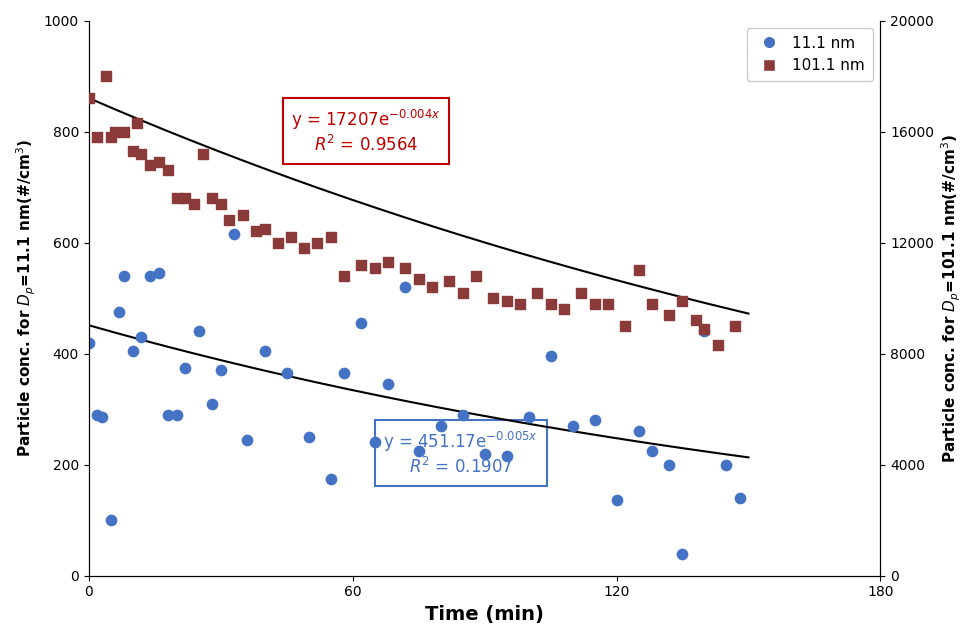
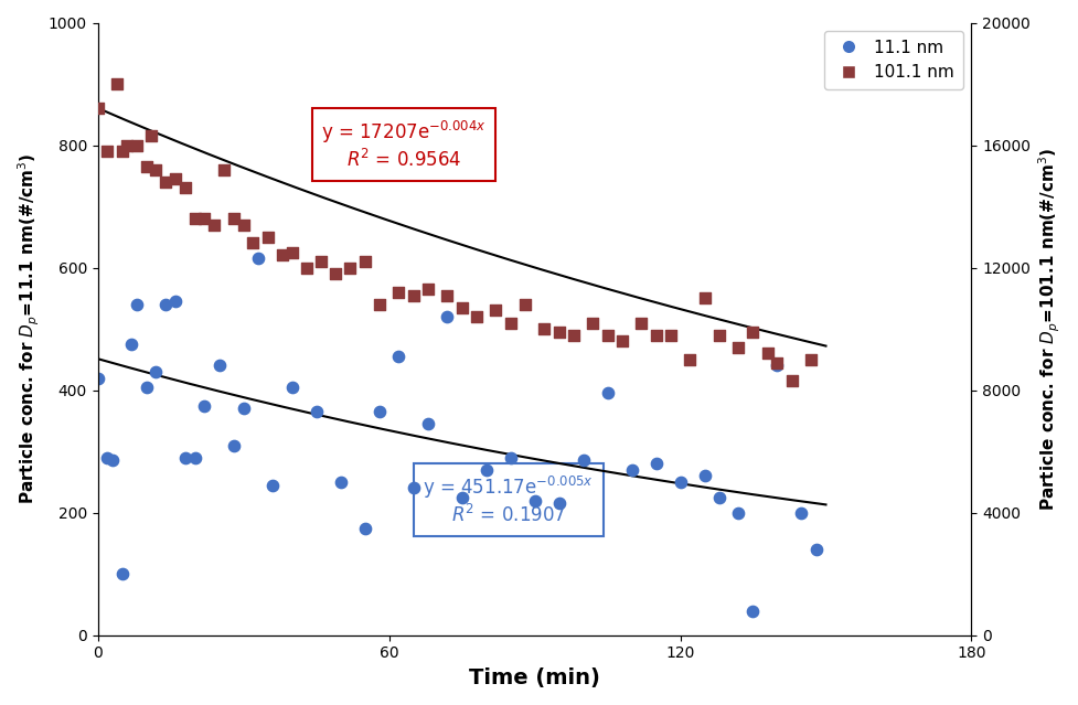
11.1 nm/120: 136 -> 250
